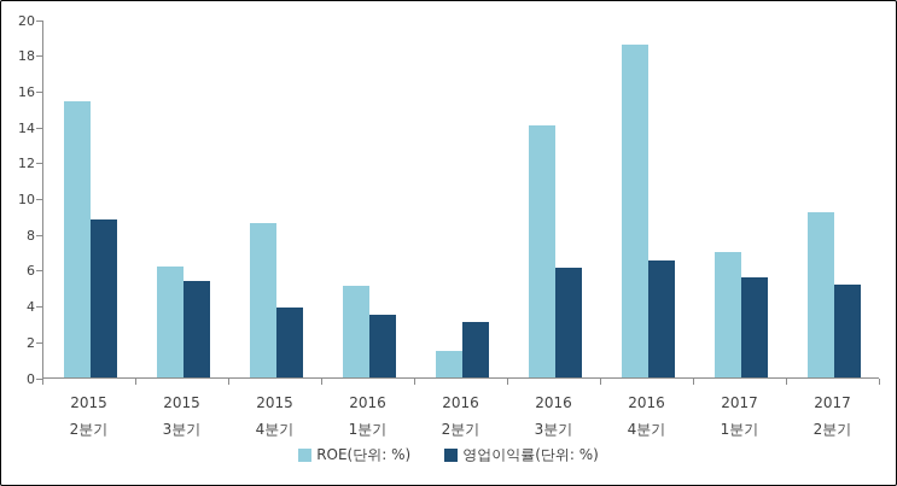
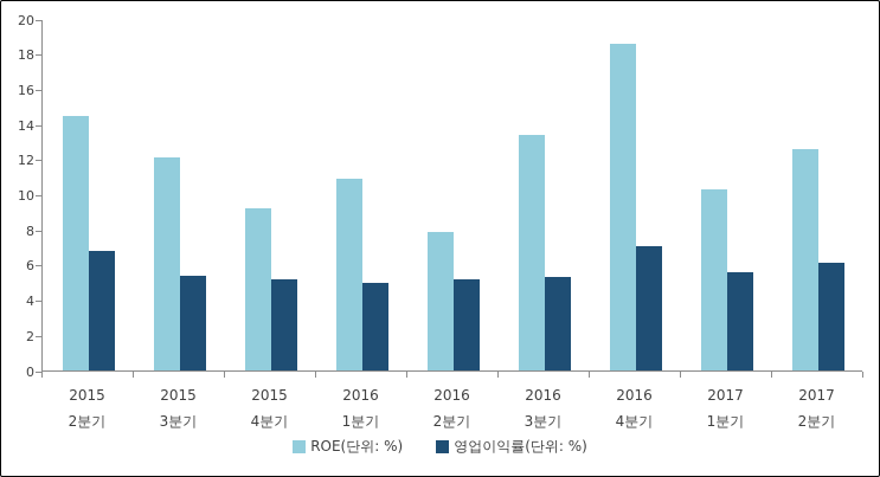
ROE(단위: %)/2015 2분기: 15.4 -> 14.5
영업이익률(단위: %)/2015 2분기: 8.8 -> 6.8
ROE(단위: %)/2015 3분기: 6.2 -> 12.1
ROE(단위: %)/2015 4분기: 8.6 -> 9.2
영업이익률(단위: %)/2015 4분기: 3.9 -> 5.2
ROE(단위: %)/2016 1분기: 5.1 -> 10.9
영업이익률(단위: %)/2016 1분기: 3.5 -> 5.0
ROE(단위: %)/2016 2분기: 1.5 -> 7.9
영업이익률(단위: %)/2016 2분기: 3.1 -> 5.2
ROE(단위: %)/2016 3분기: 14.1 -> 13.4
영업이익률(단위: %)/2016 3분기: 6.1 -> 5.3
영업이익률(단위: %)/2016 4분기: 6.5 -> 7.1
ROE(단위: %)/2017 1분기: 7.0 -> 10.3
ROE(단위: %)/2017 2분기: 9.2 -> 12.6
영업이익률(단위: %)/2017 2분기: 5.2 -> 6.1
